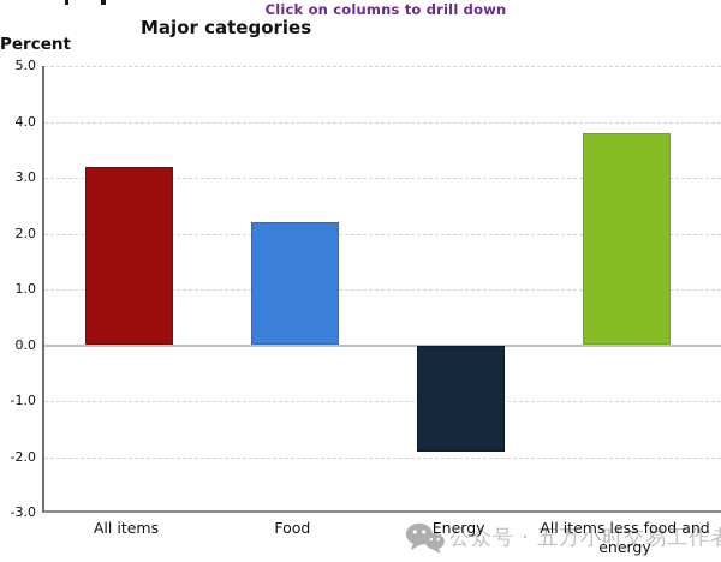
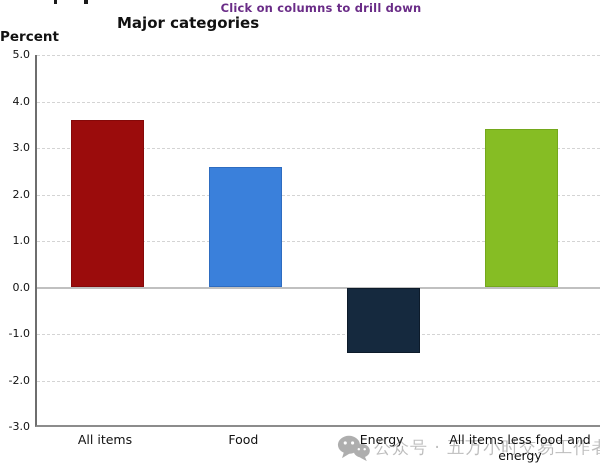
All items: 3.2 -> 3.6
Food: 2.2 -> 2.6
Energy: -1.9 -> -1.4
All items less food and energy: 3.8 -> 3.4
